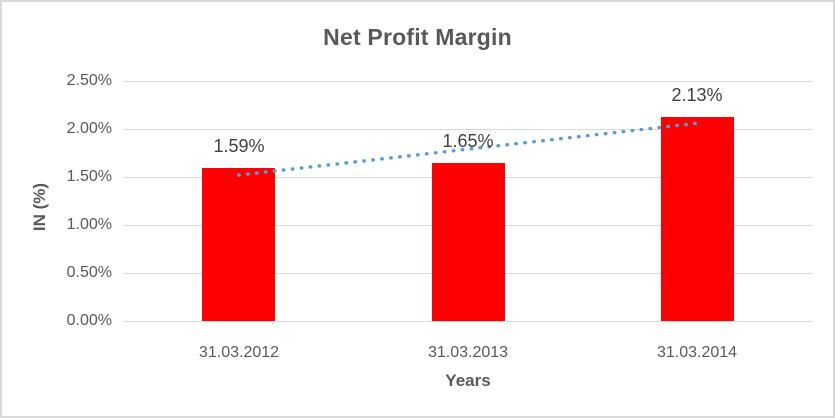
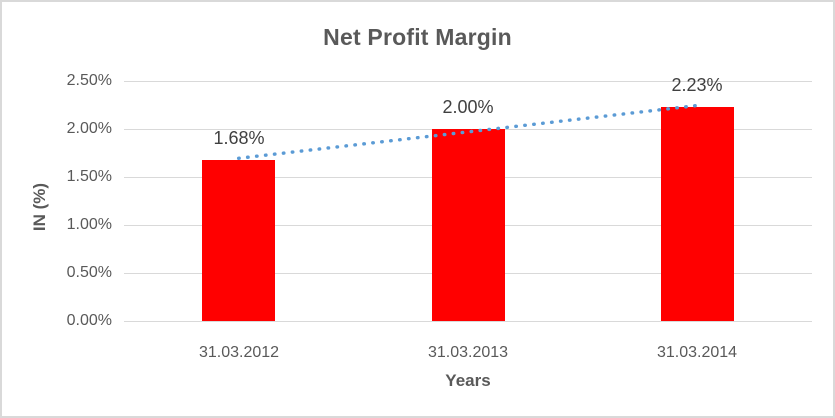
31.03.2012: 1.59% -> 1.68%
31.03.2013: 1.65% -> 2.00%
31.03.2014: 2.13% -> 2.23%
